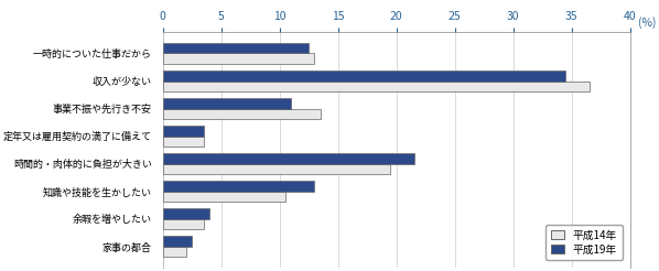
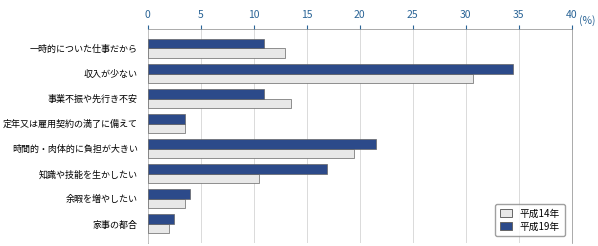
平成19年/一時的についた仕事だから: 12.5 -> 11.0
平成14年/収入が少ない: 36.5 -> 30.7
平成19年/知識や技能を生かしたい: 13.0 -> 16.9
